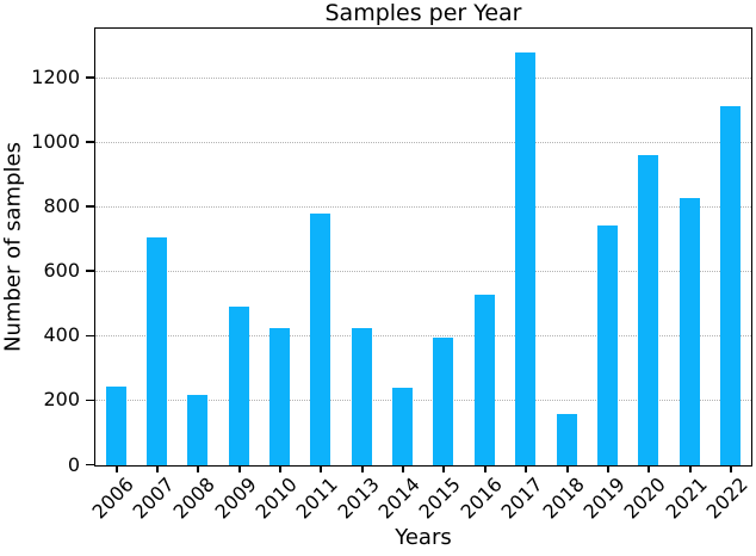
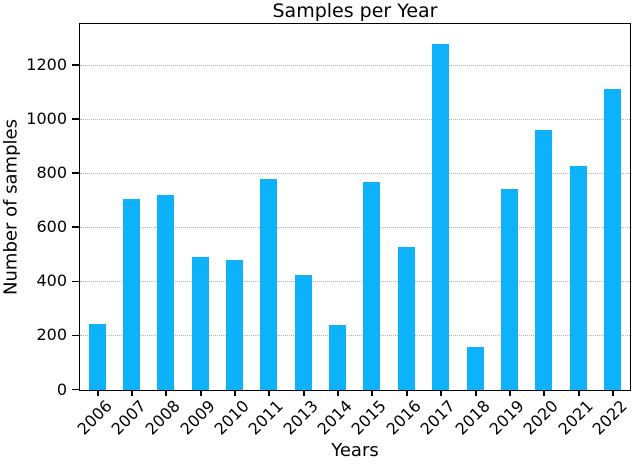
2008: 220 -> 720
2010: 420 -> 480
2015: 400 -> 770
